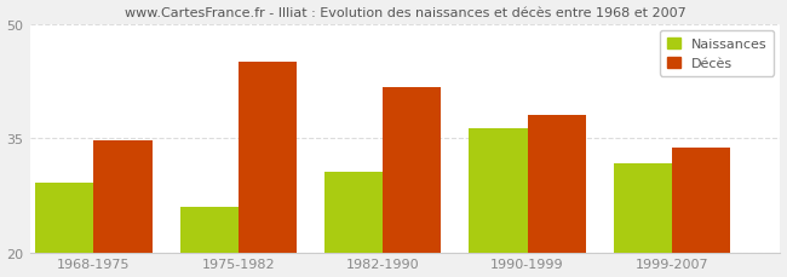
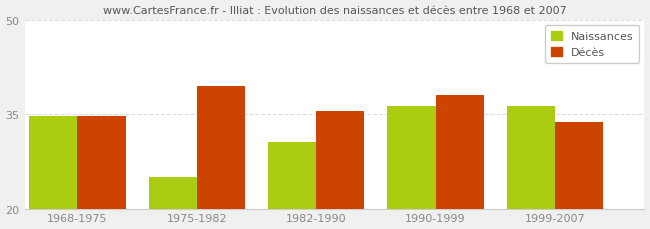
Naissances/1968-1975: 29.2 -> 34.7
Naissances/1975-1982: 26.0 -> 25.0
Décès/1975-1982: 45.0 -> 39.5
Décès/1982-1990: 41.6 -> 35.5
Naissances/1999-2007: 31.6 -> 36.2
